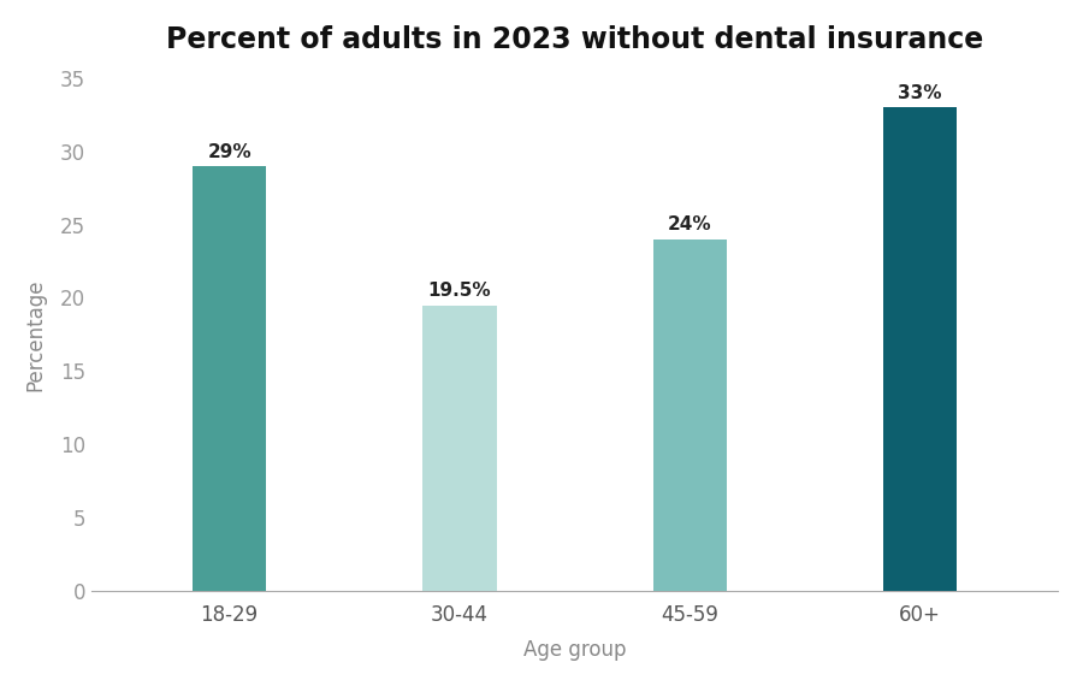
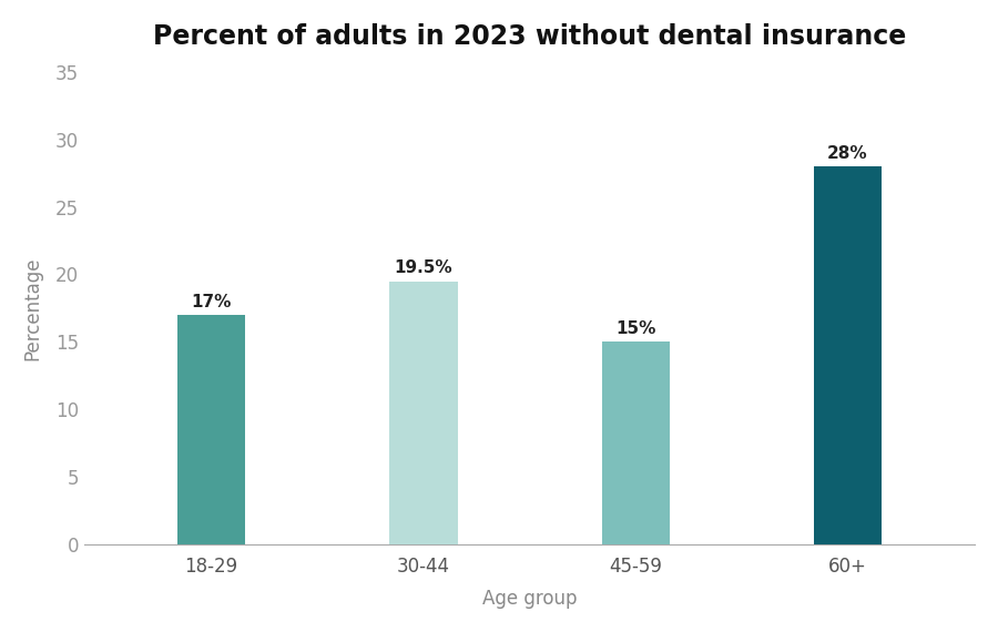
18-29: 29% -> 17%
45-59: 24% -> 15%
60+: 33% -> 28%
